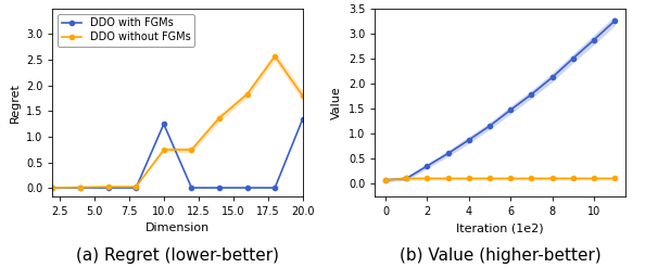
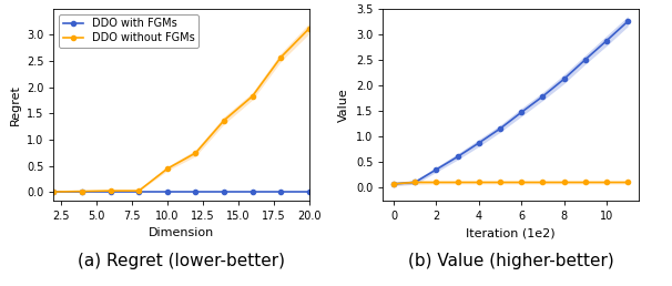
DDO with FGMs/10.0: 1.25 -> 0.01
DDO without FGMs/10.0: 0.75 -> 0.45
DDO with FGMs/20.0: 1.35 -> 0.01
DDO without FGMs/20.0: 1.80 -> 3.12
